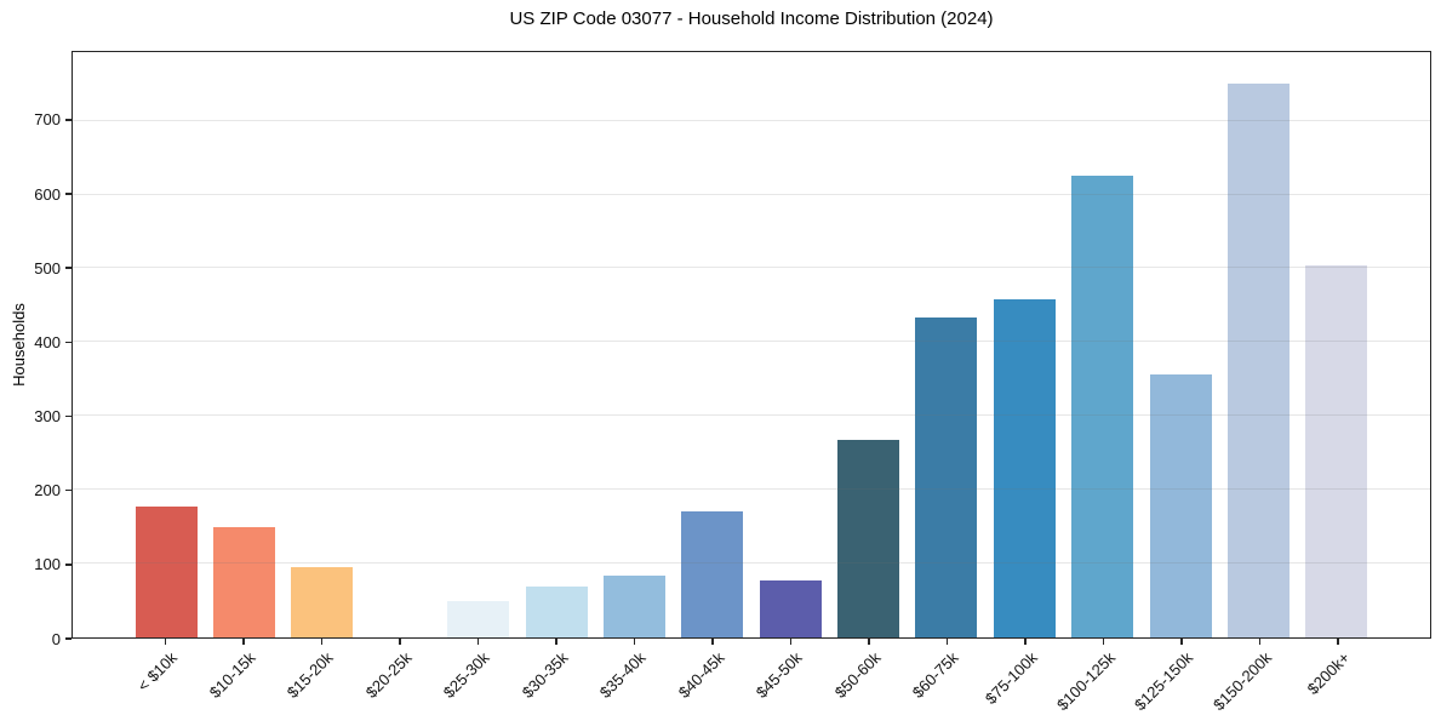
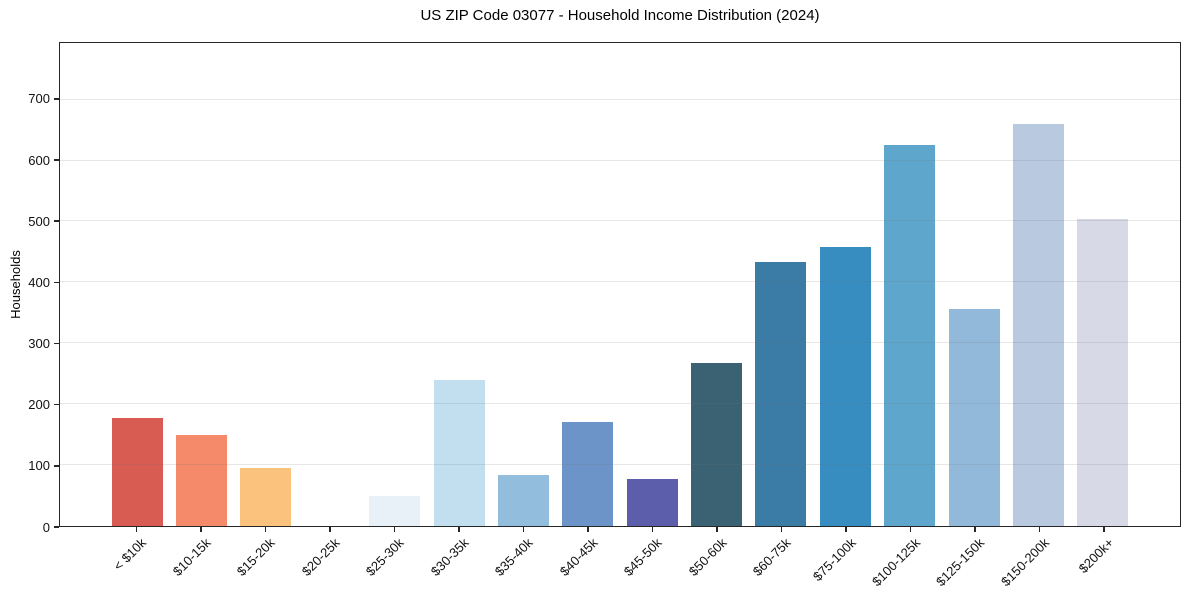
$30-35k: 70 -> 240
$150-200k: 750 -> 660
